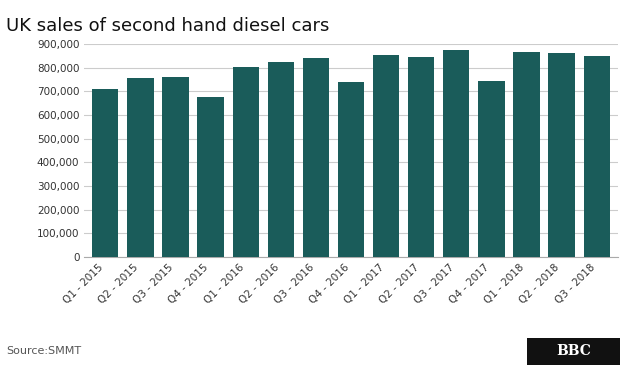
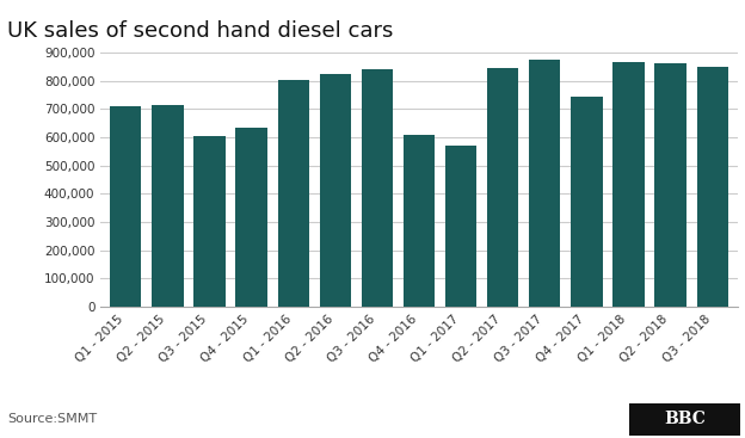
Q2 - 2015: 755,000 -> 715,000
Q3 - 2015: 760,000 -> 605,000
Q4 - 2015: 675,000 -> 635,000
Q4 - 2016: 740,000 -> 610,000
Q1 - 2017: 853,000 -> 570,000
